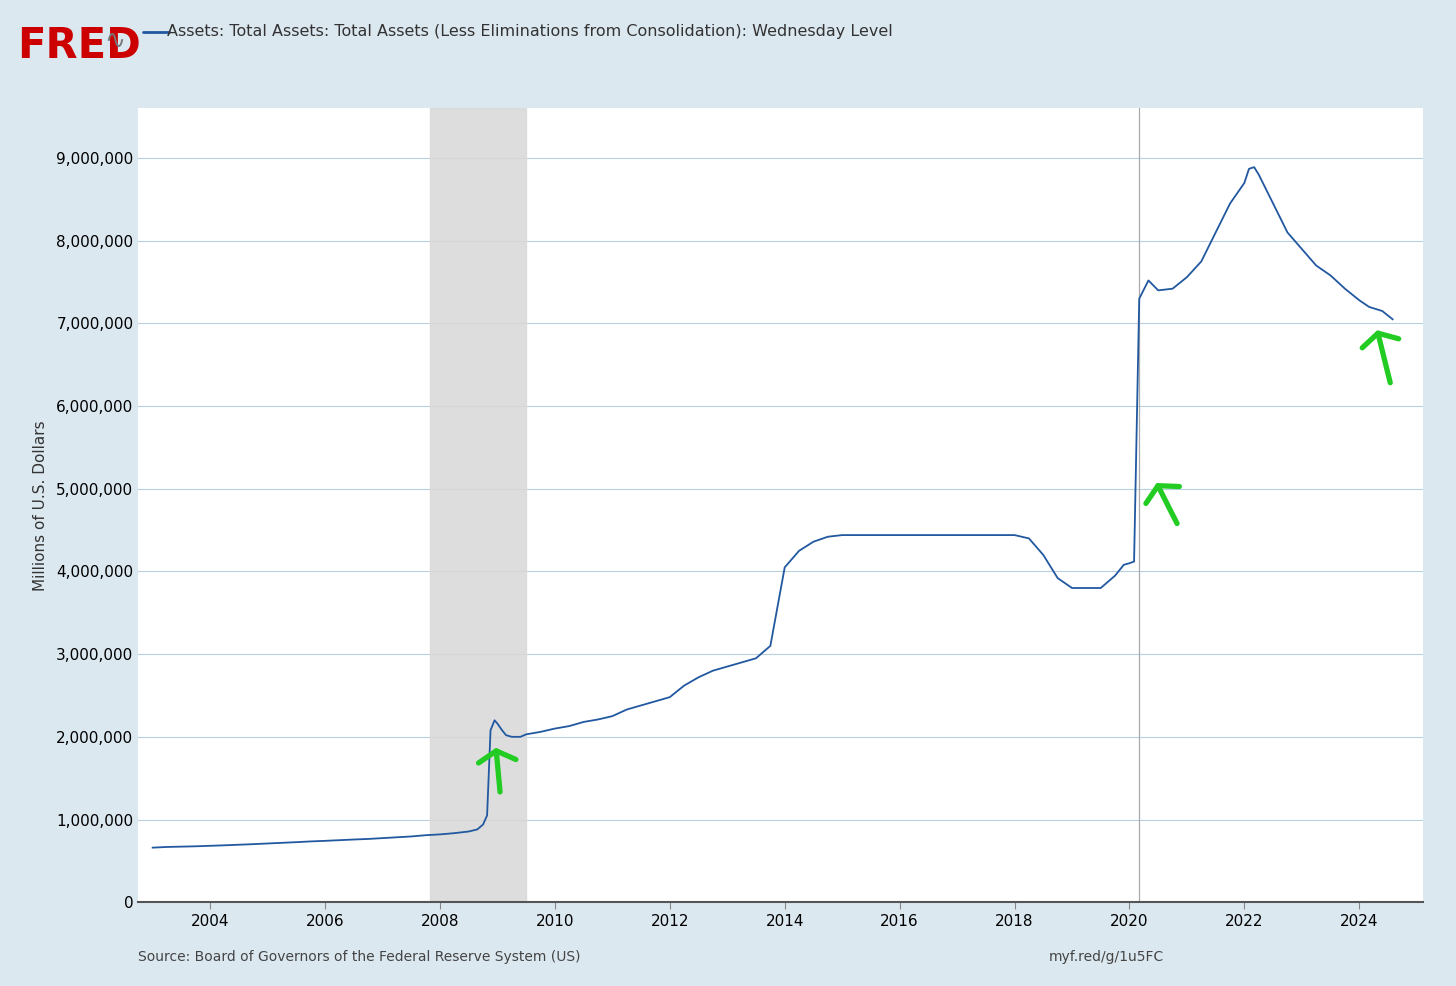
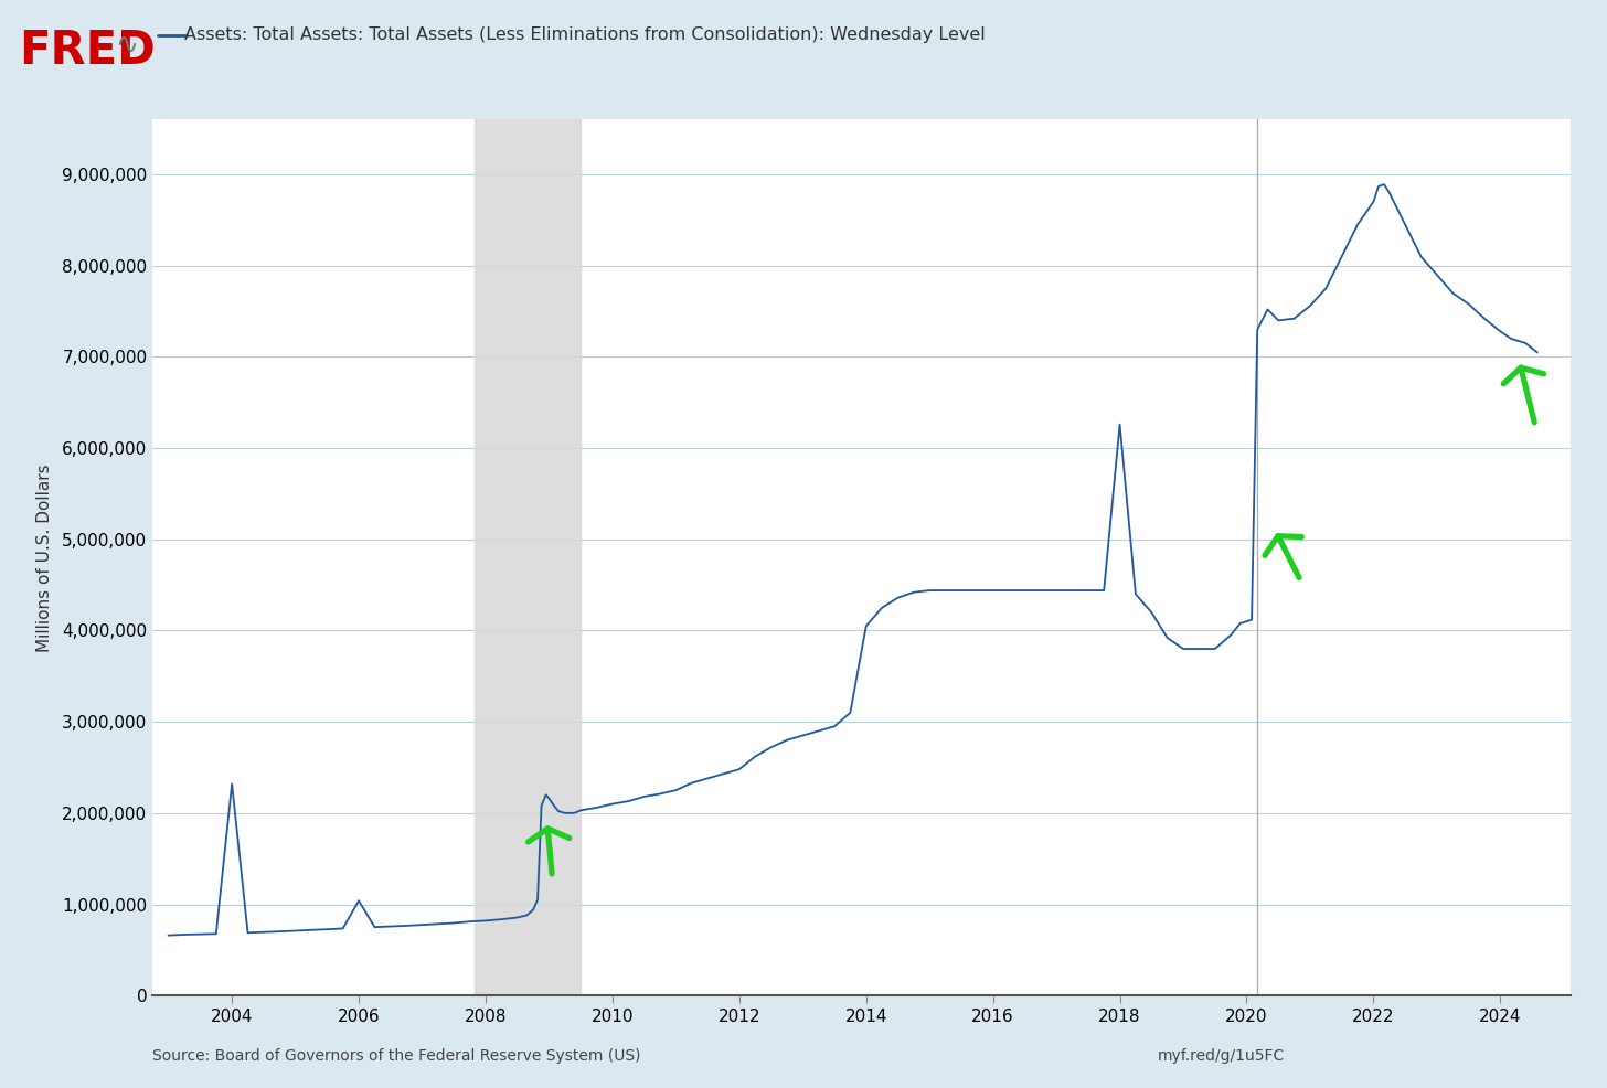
2004: 680,000 -> 2,320,000
2006: 740,000 -> 1,040,000
2018: 4,440,000 -> 6,260,000
